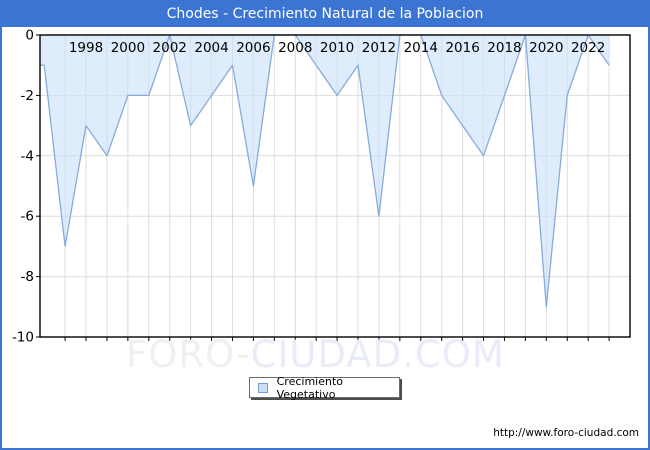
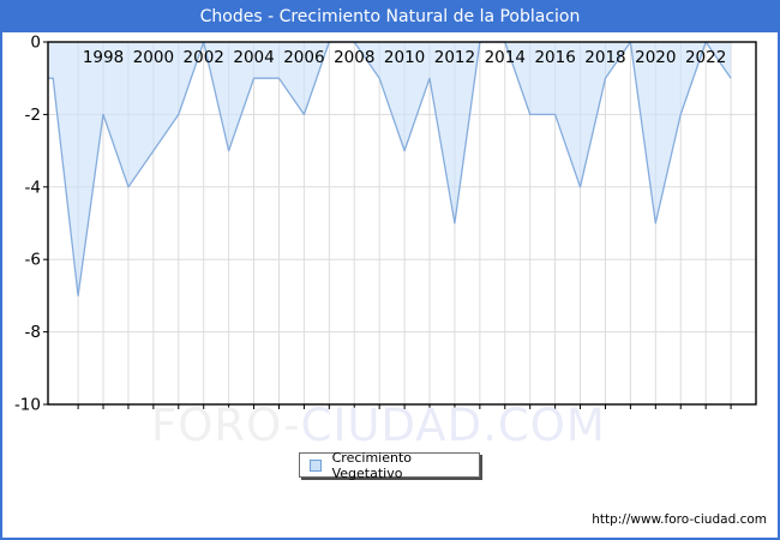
1998: -3 -> -2
2000: -2 -> -3
2004: -2 -> -1
2006: -5 -> -2
2010: -2 -> -3
2012: -6 -> -5
2016: -3 -> -2
2018: -2 -> -1
2020: -9 -> -5
